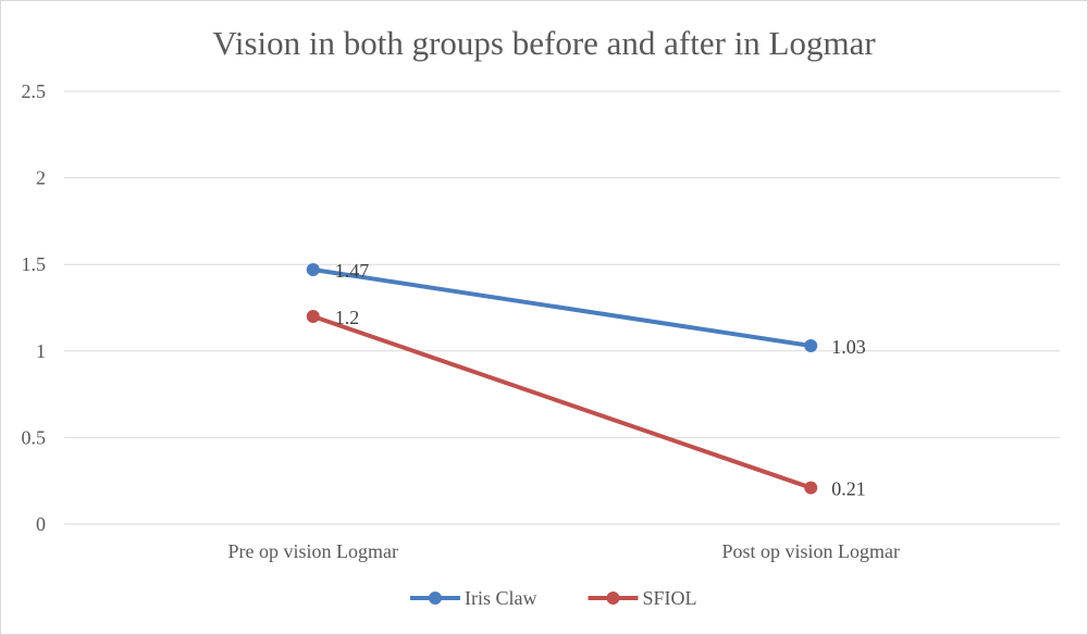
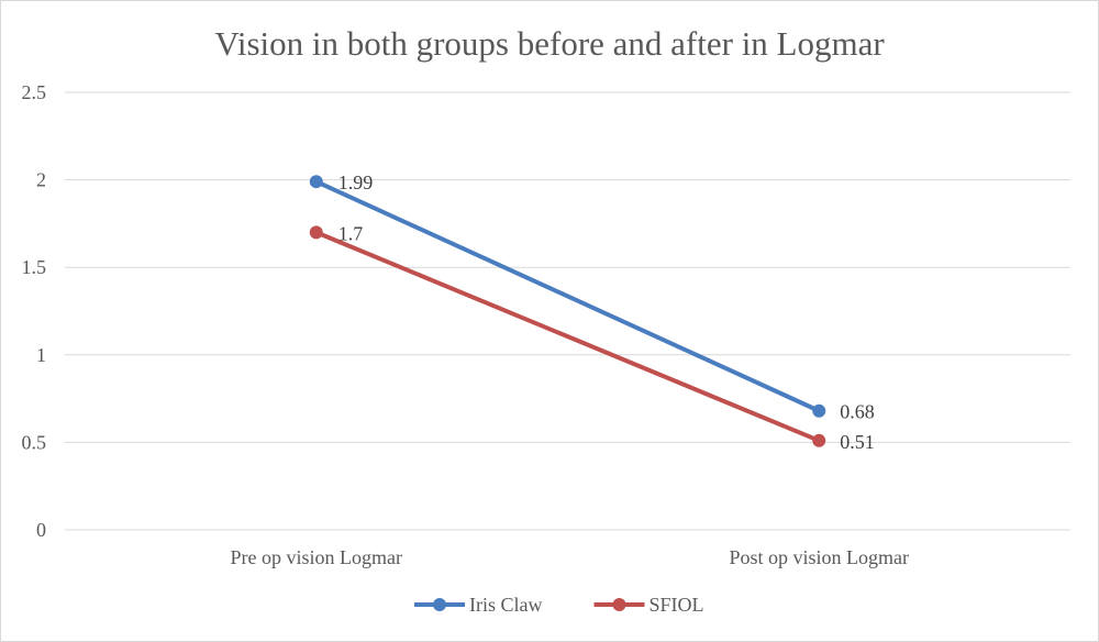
Iris Claw/Pre op vision Logmar: 1.47 -> 1.99
SFIOL/Pre op vision Logmar: 1.2 -> 1.7
Iris Claw/Post op vision Logmar: 1.03 -> 0.68
SFIOL/Post op vision Logmar: 0.21 -> 0.51
